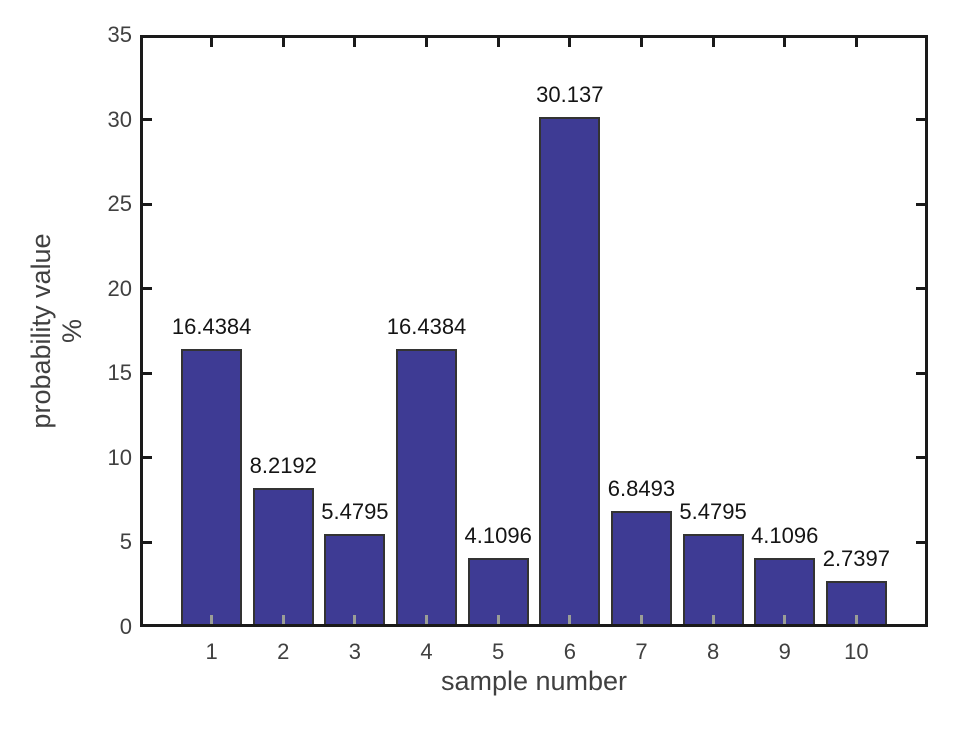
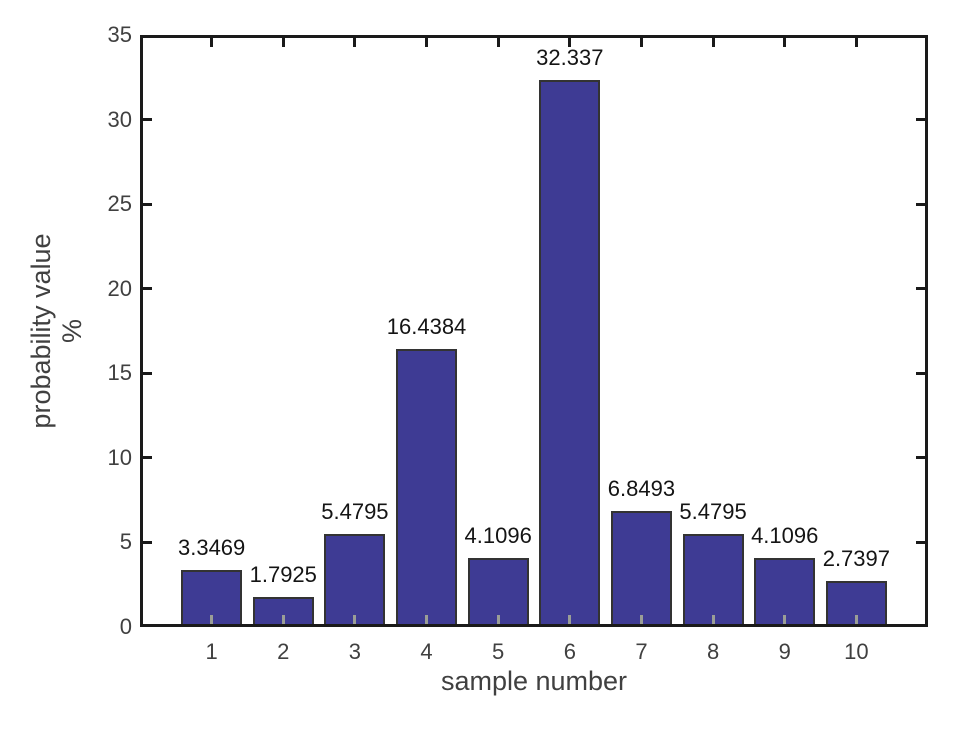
1: 16.4384 -> 3.3469
2: 8.2192 -> 1.7925
6: 30.137 -> 32.337
